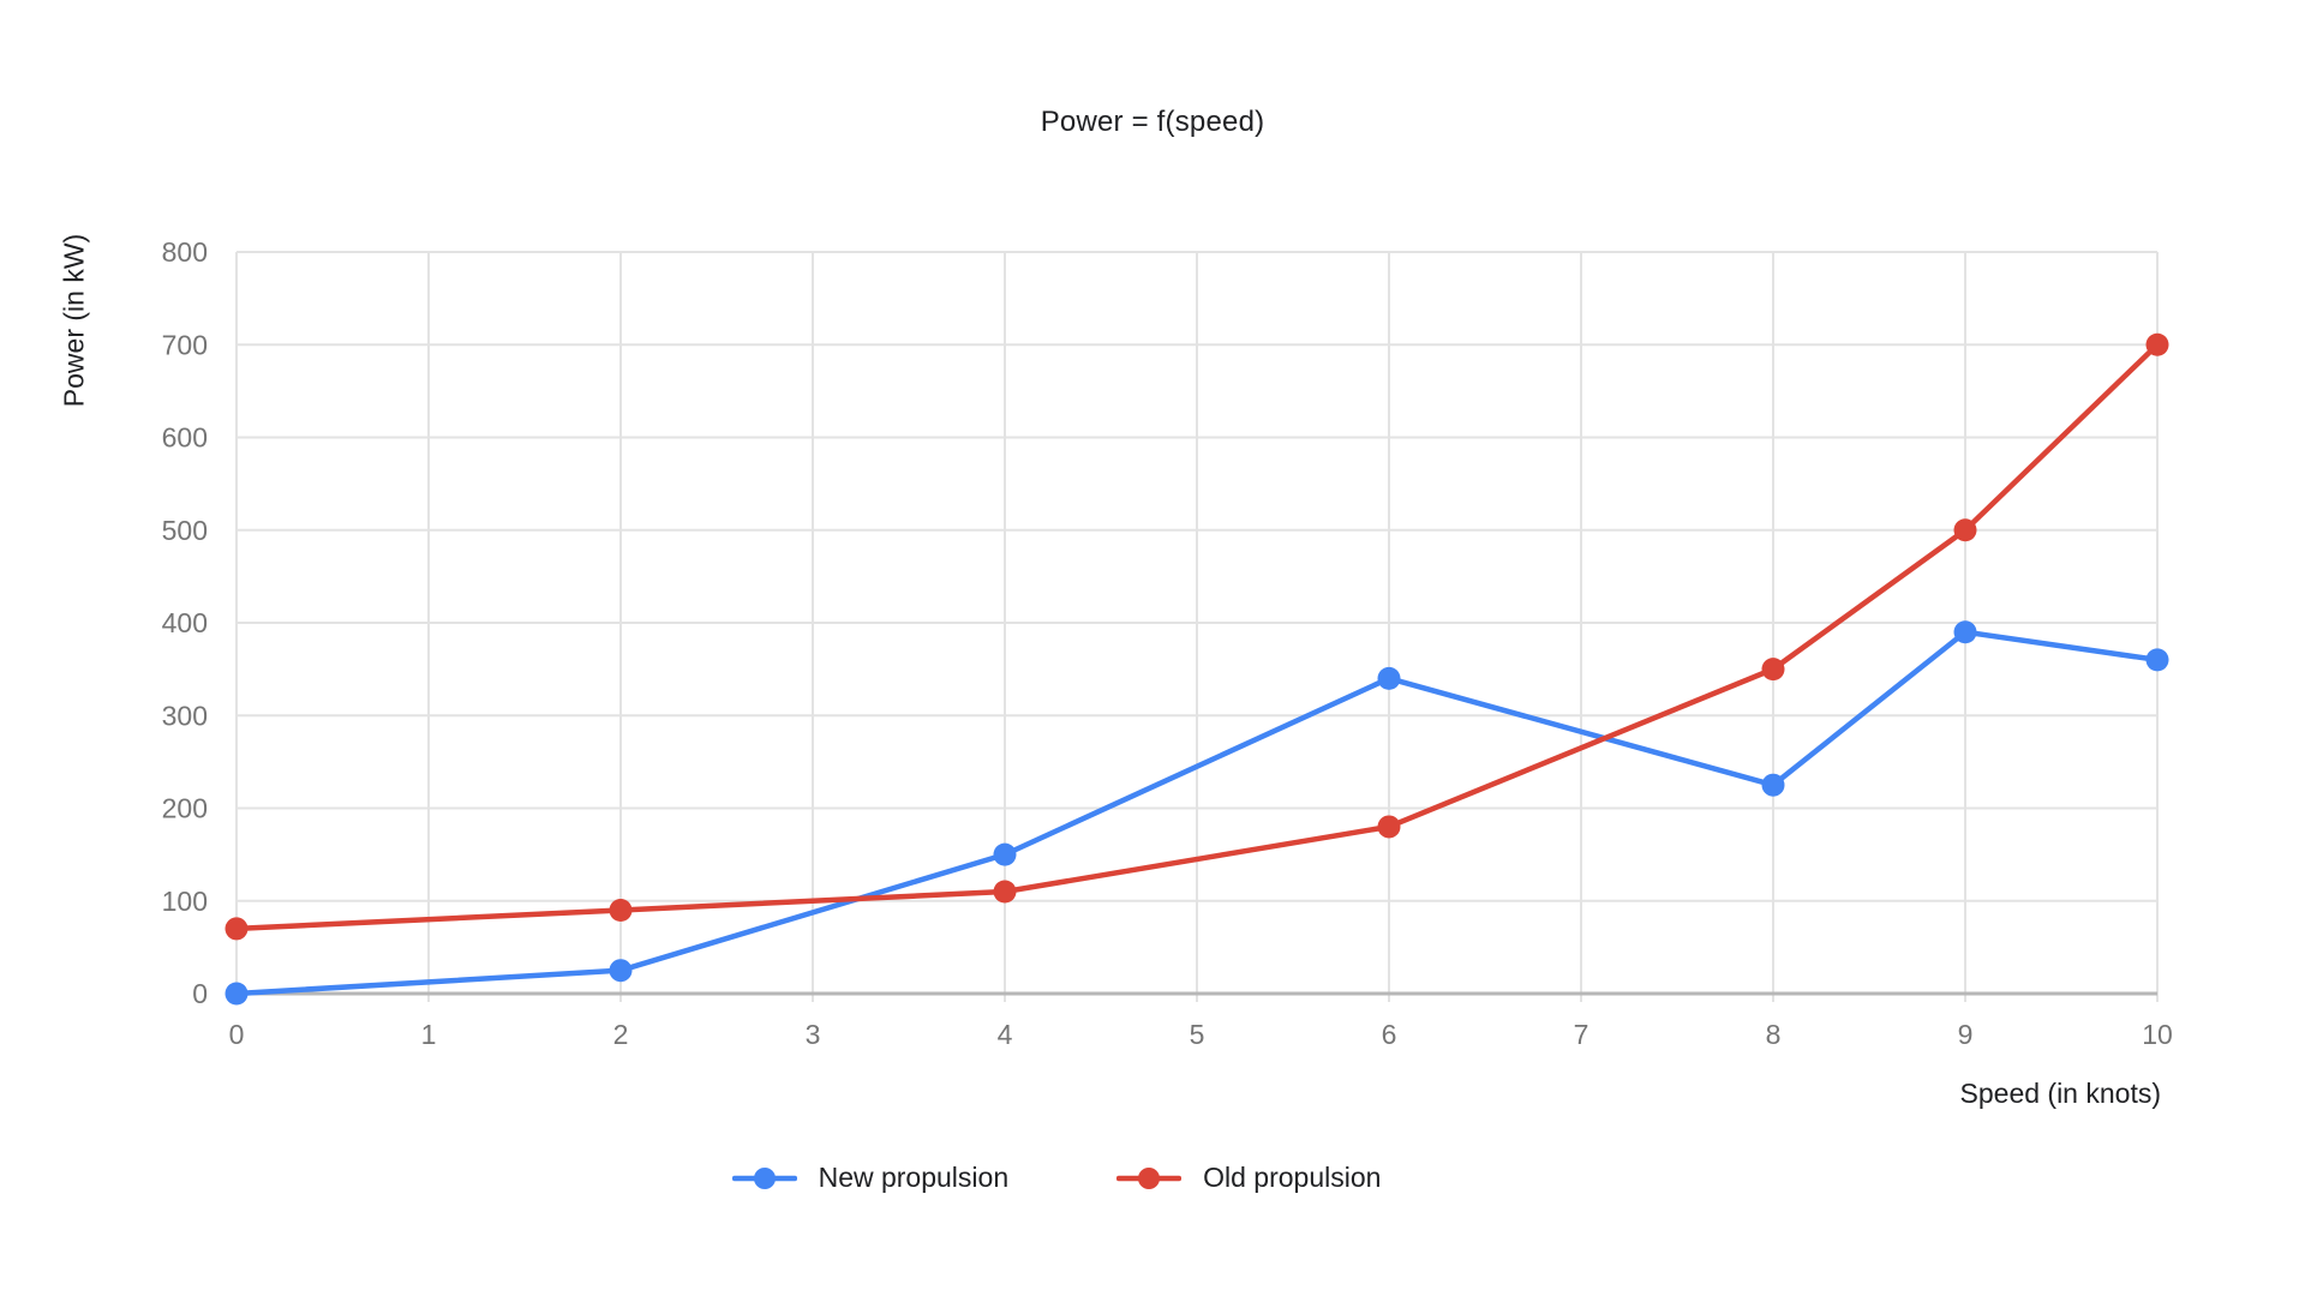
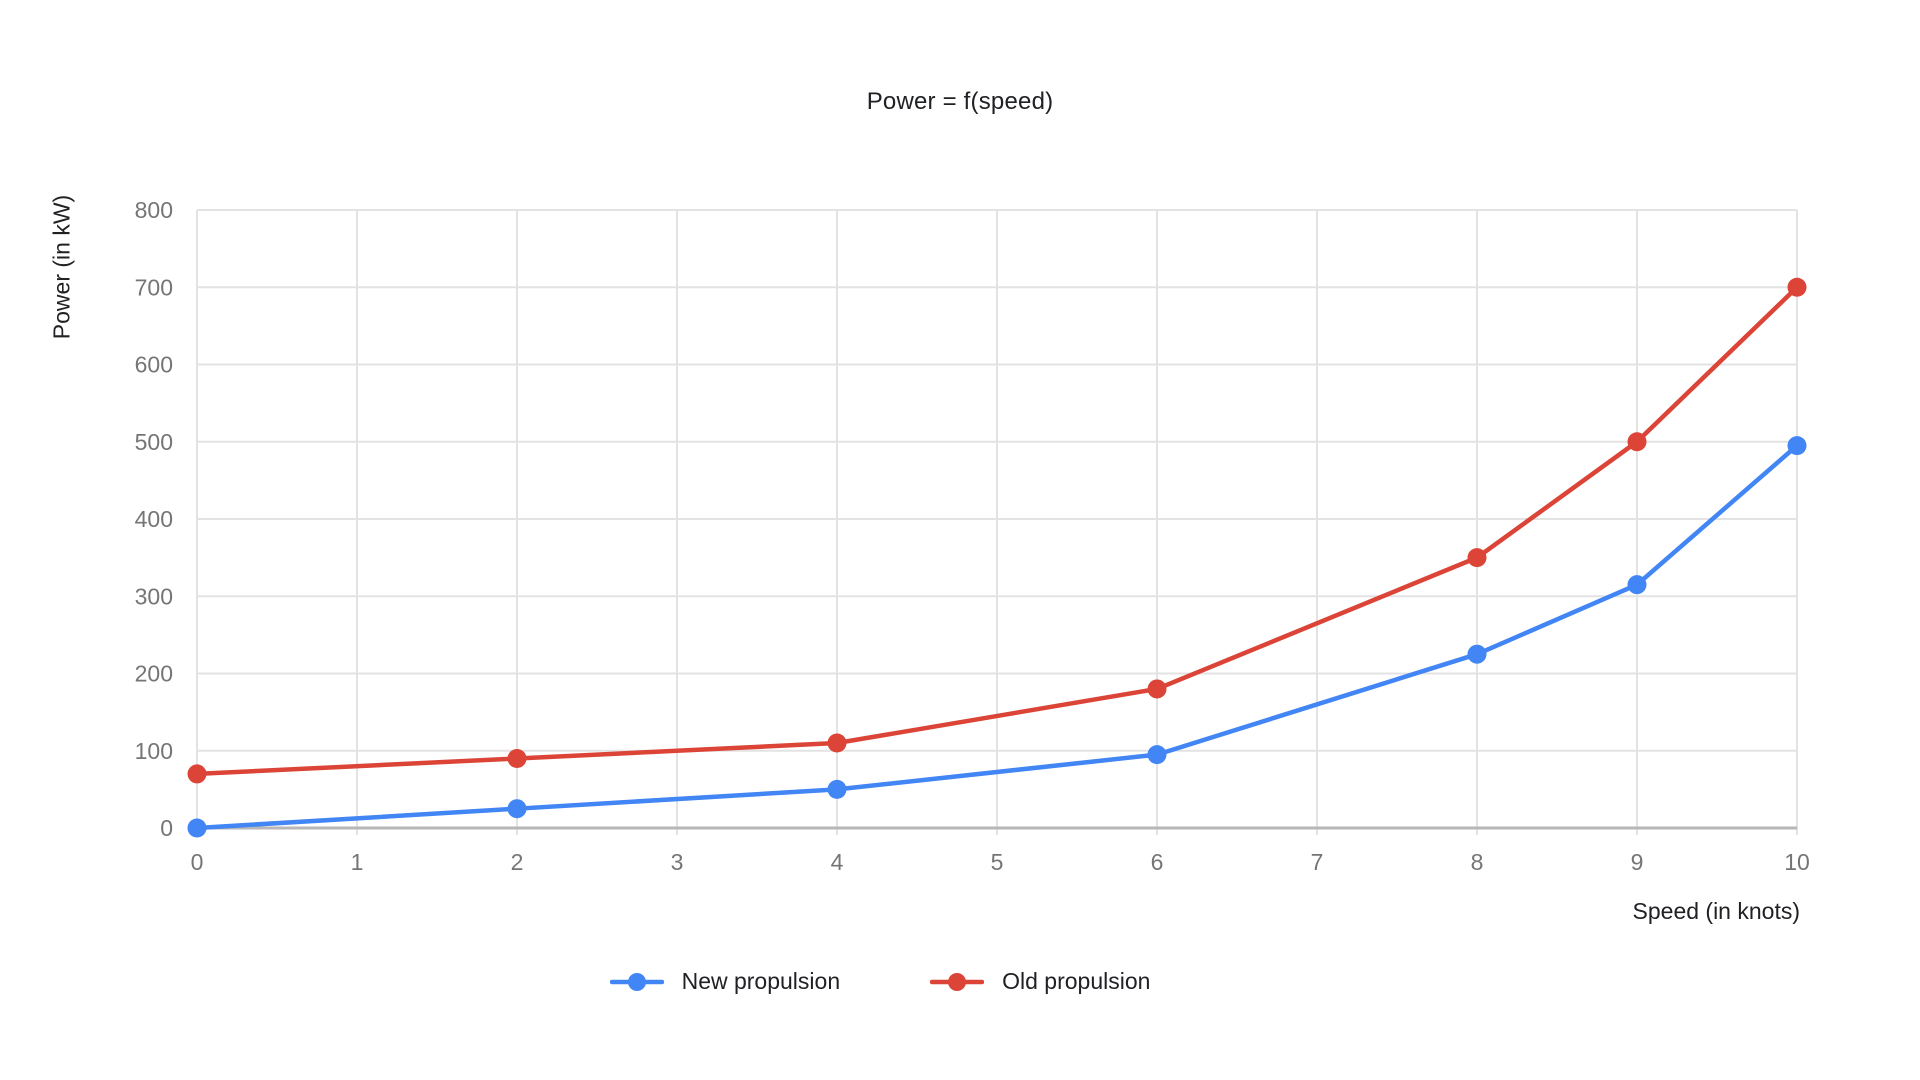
New propulsion/4: 150 -> 50
New propulsion/6: 340 -> 100
New propulsion/9: 390 -> 320
New propulsion/10: 360 -> 500
